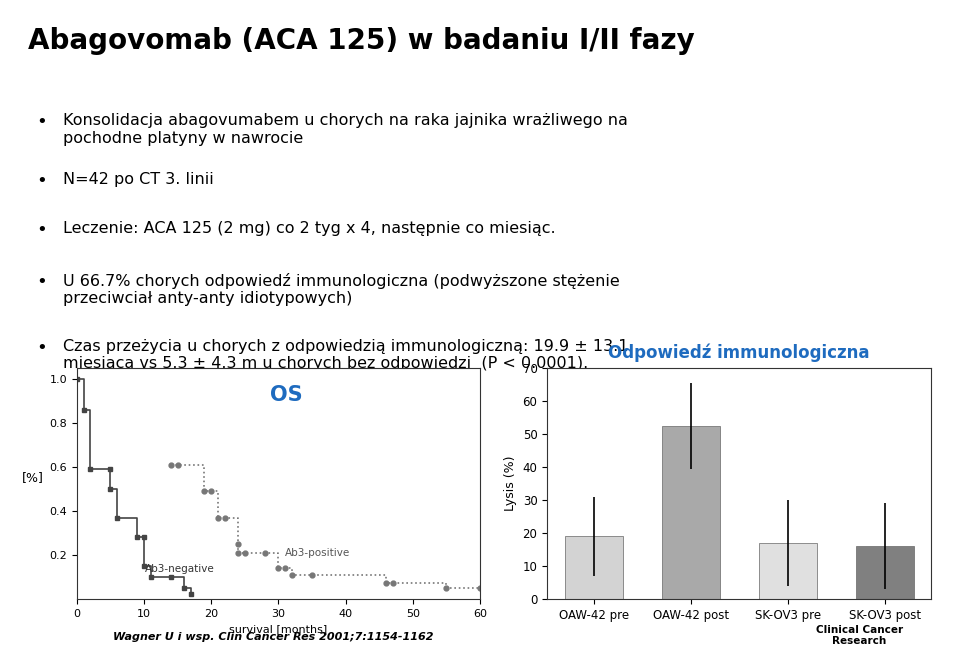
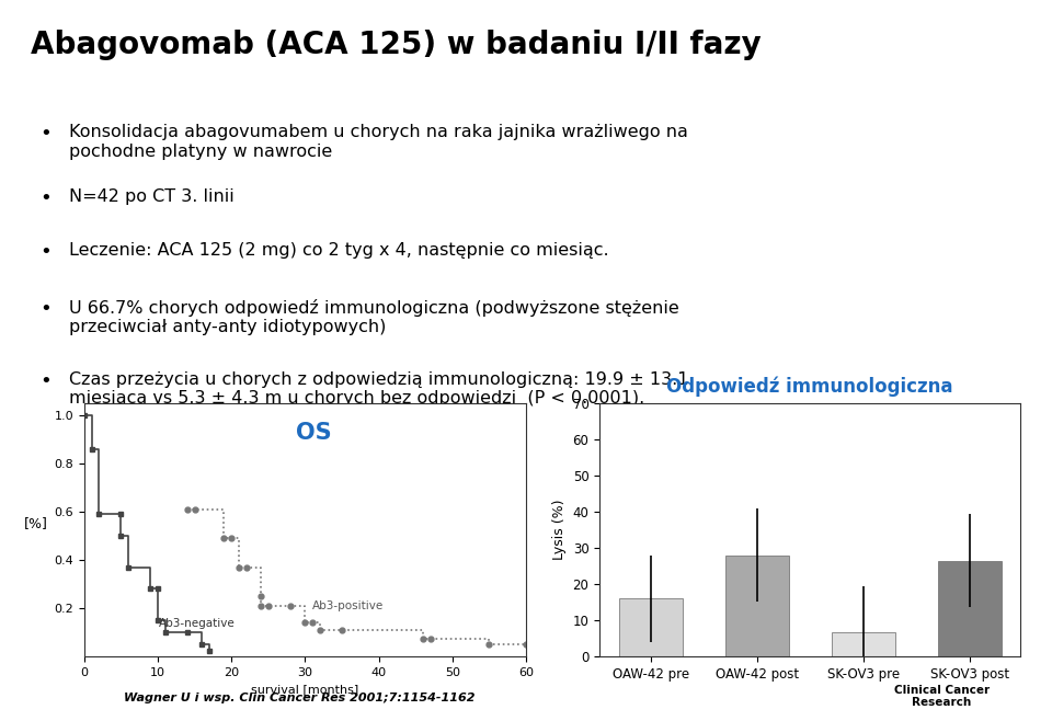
OAW-42 pre: 19.0 -> 16.0
OAW-42 post: 52.5 -> 28.0
SK-OV3 pre: 17.0 -> 6.5
SK-OV3 post: 16.0 -> 26.5
